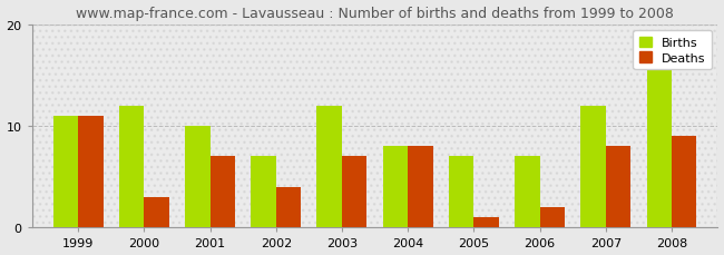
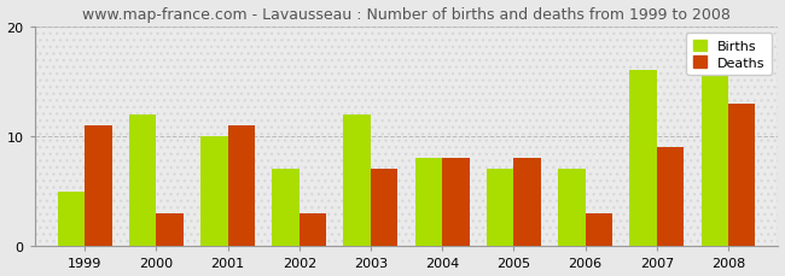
Births/1999: 11 -> 5
Deaths/2001: 7 -> 11
Deaths/2002: 4 -> 3
Deaths/2005: 1 -> 8
Deaths/2006: 2 -> 3
Births/2007: 12 -> 16
Deaths/2007: 8 -> 9
Deaths/2008: 9 -> 13
